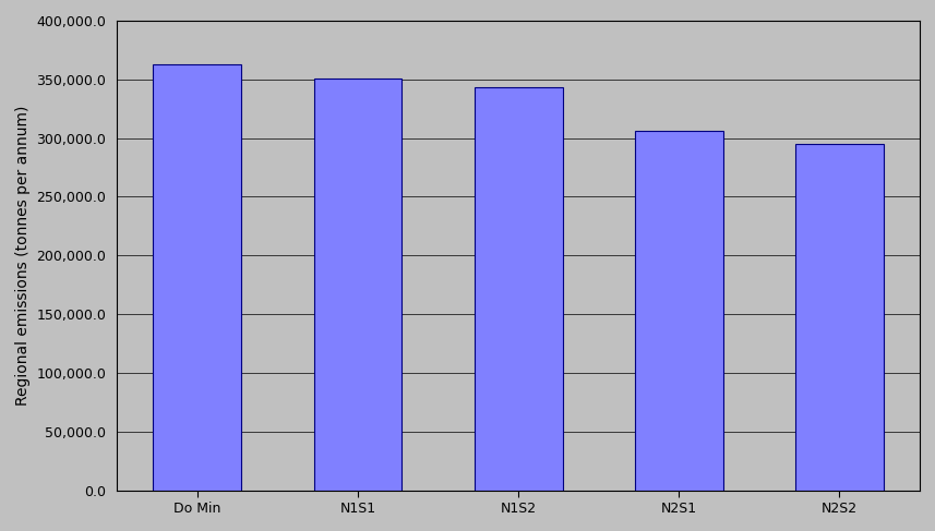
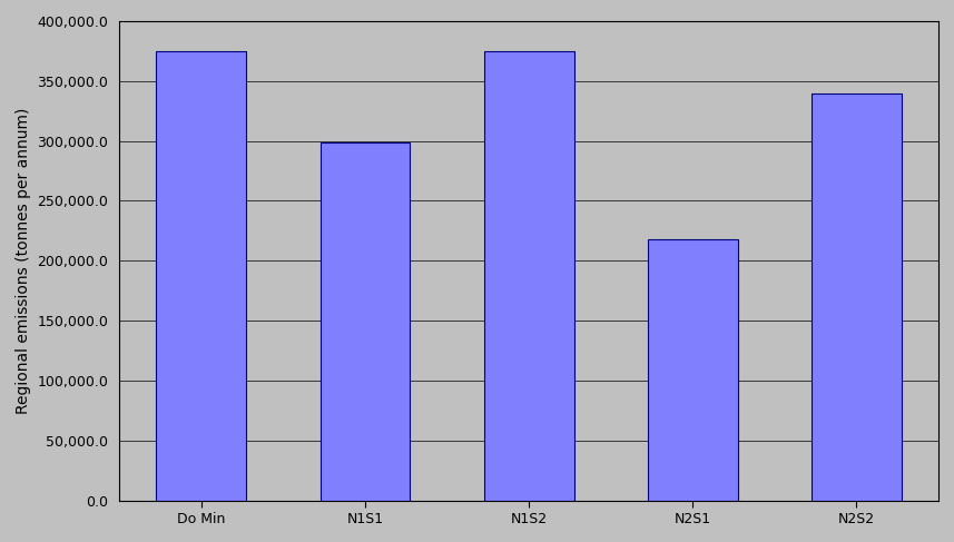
Do Min: 363,000 -> 375,000
N1S1: 351,000 -> 299,000
N1S2: 343,000 -> 375,000
N2S1: 306,000 -> 218,000
N2S2: 295,000 -> 340,000
